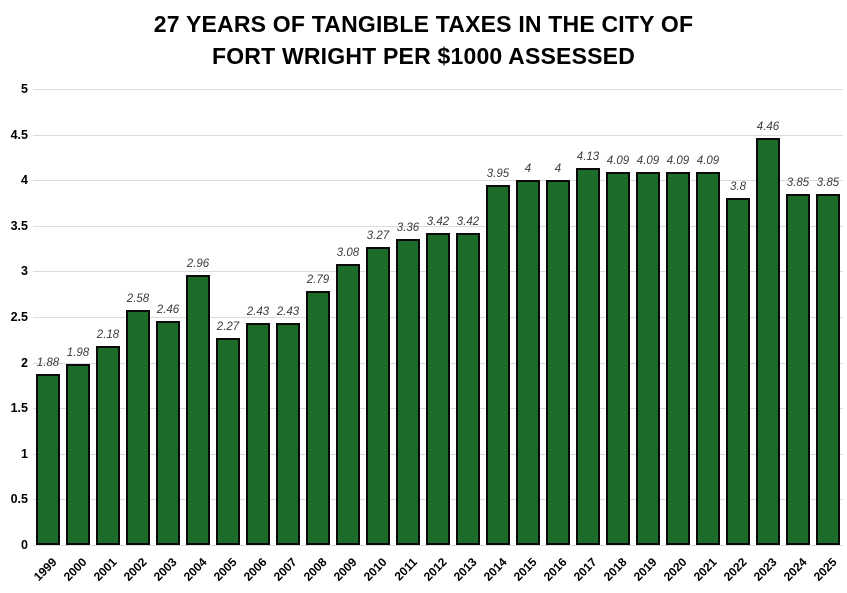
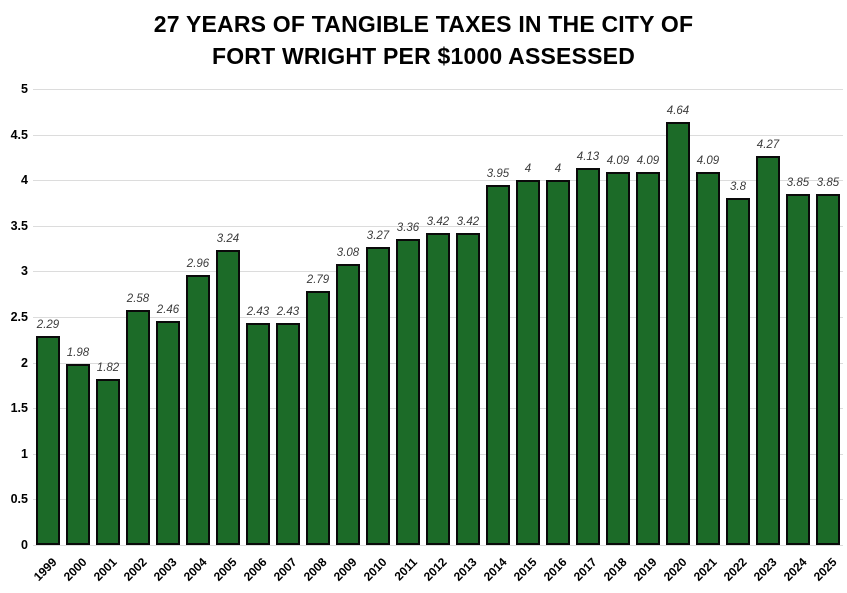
1999: 1.88 -> 2.29
2001: 2.18 -> 1.82
2005: 2.27 -> 3.24
2020: 4.09 -> 4.64
2023: 4.46 -> 4.27
